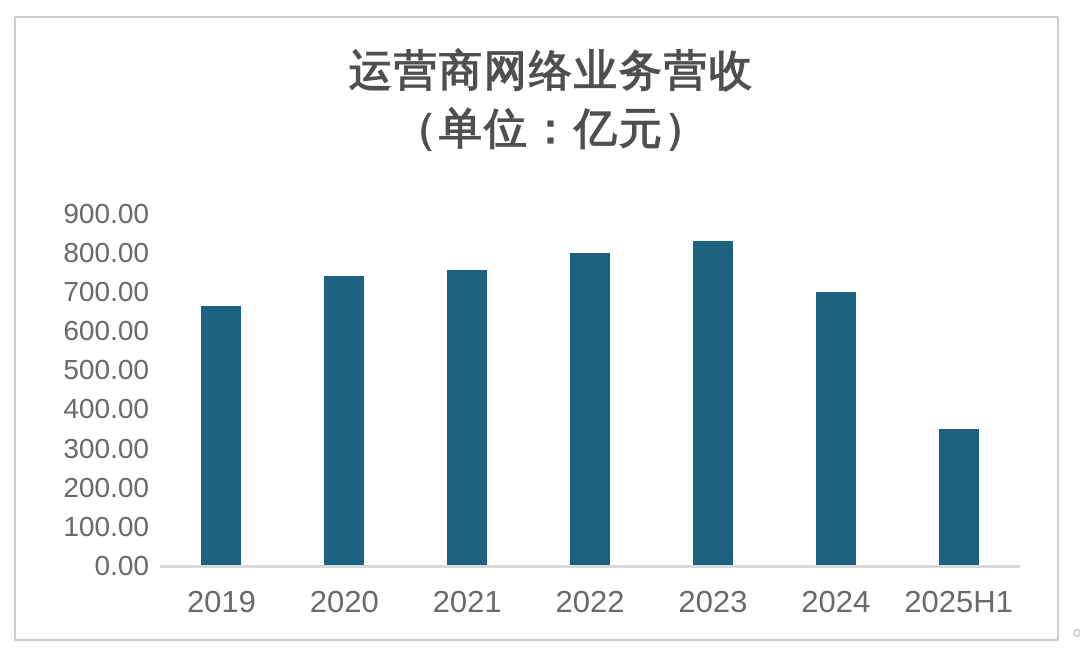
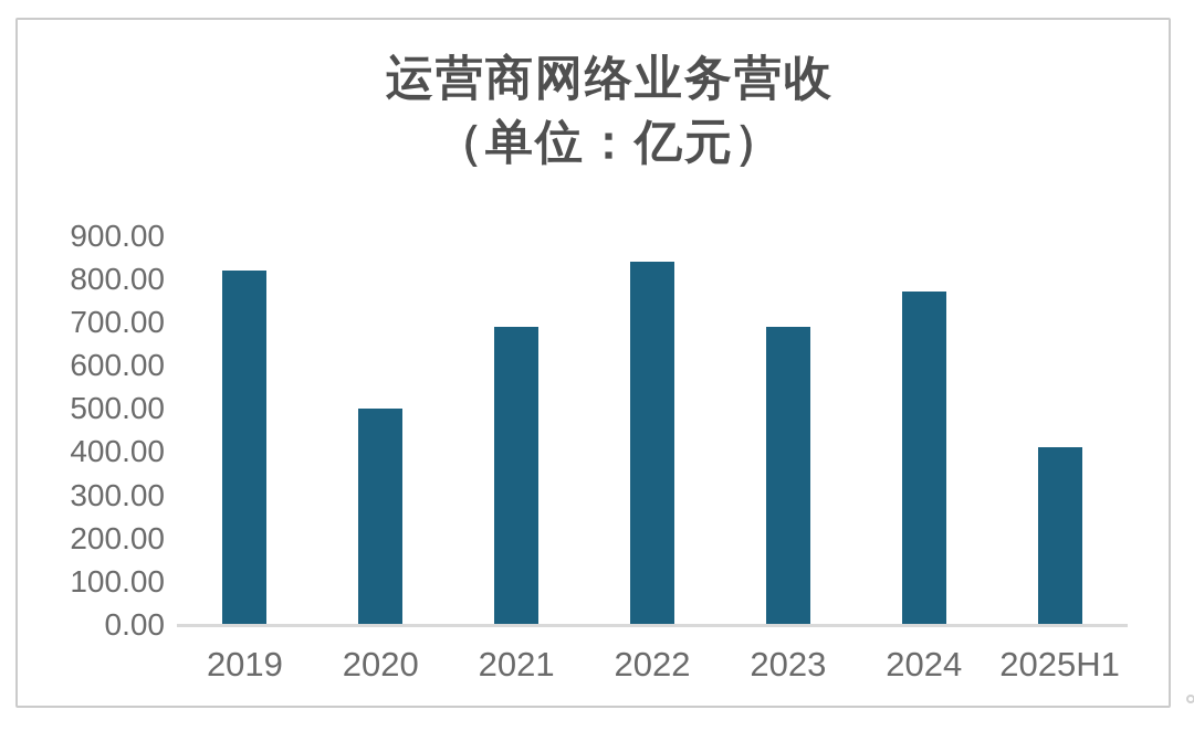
2019: 660 -> 820
2020: 740 -> 500
2021: 760 -> 690
2022: 800 -> 840
2023: 830 -> 690
2024: 700 -> 770
2025H1: 350 -> 410
